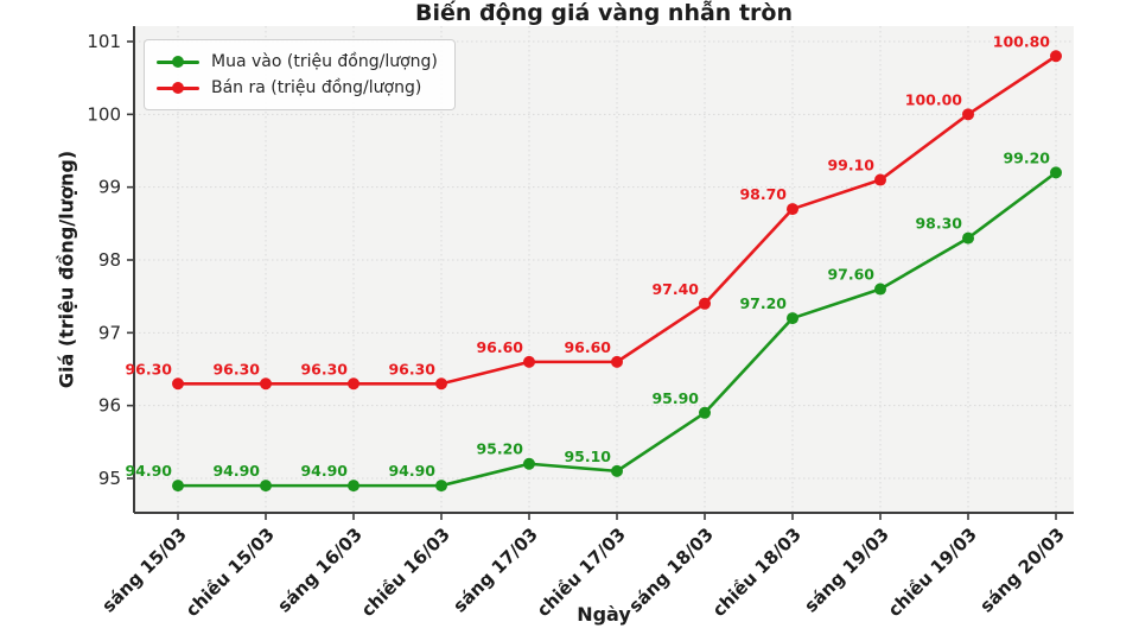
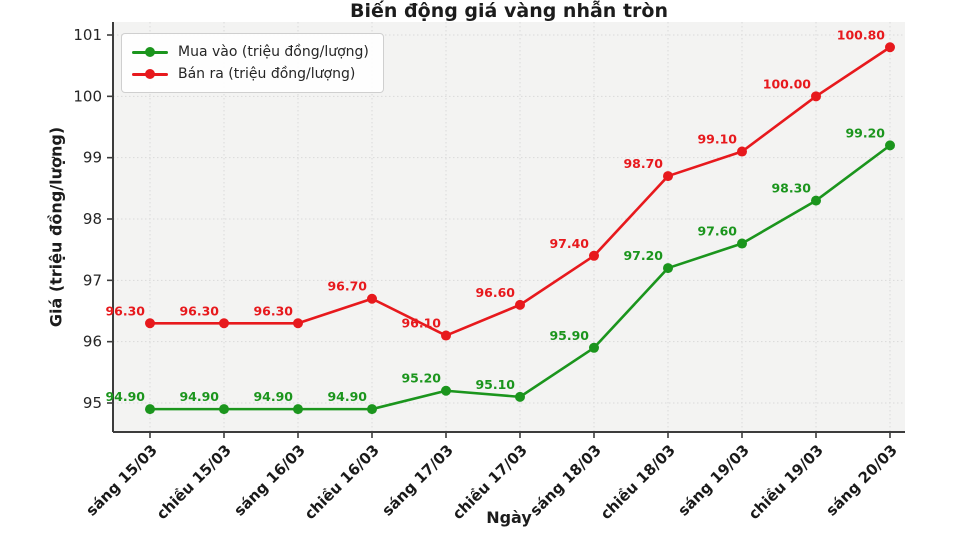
Bán ra (triệu đồng/lượng)/chiều 16/03: 96.30 -> 96.70
Bán ra (triệu đồng/lượng)/sáng 17/03: 96.60 -> 96.10
